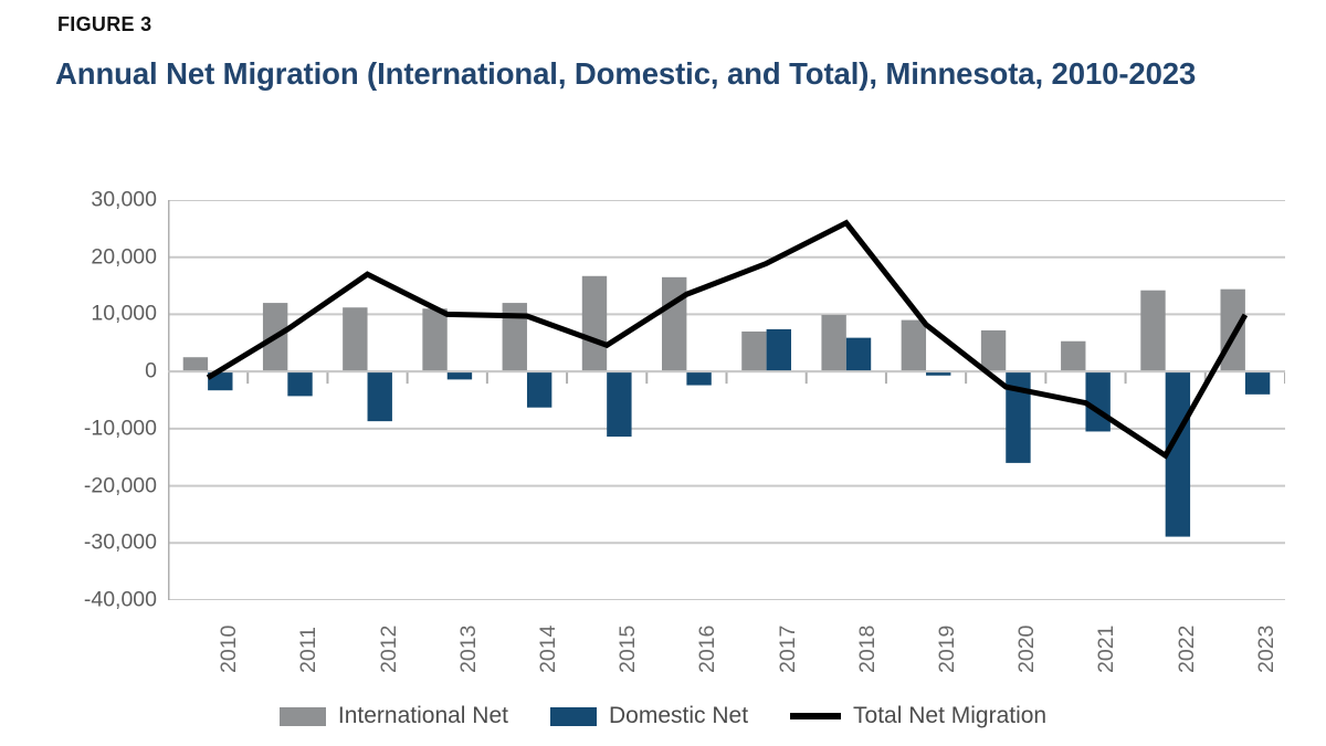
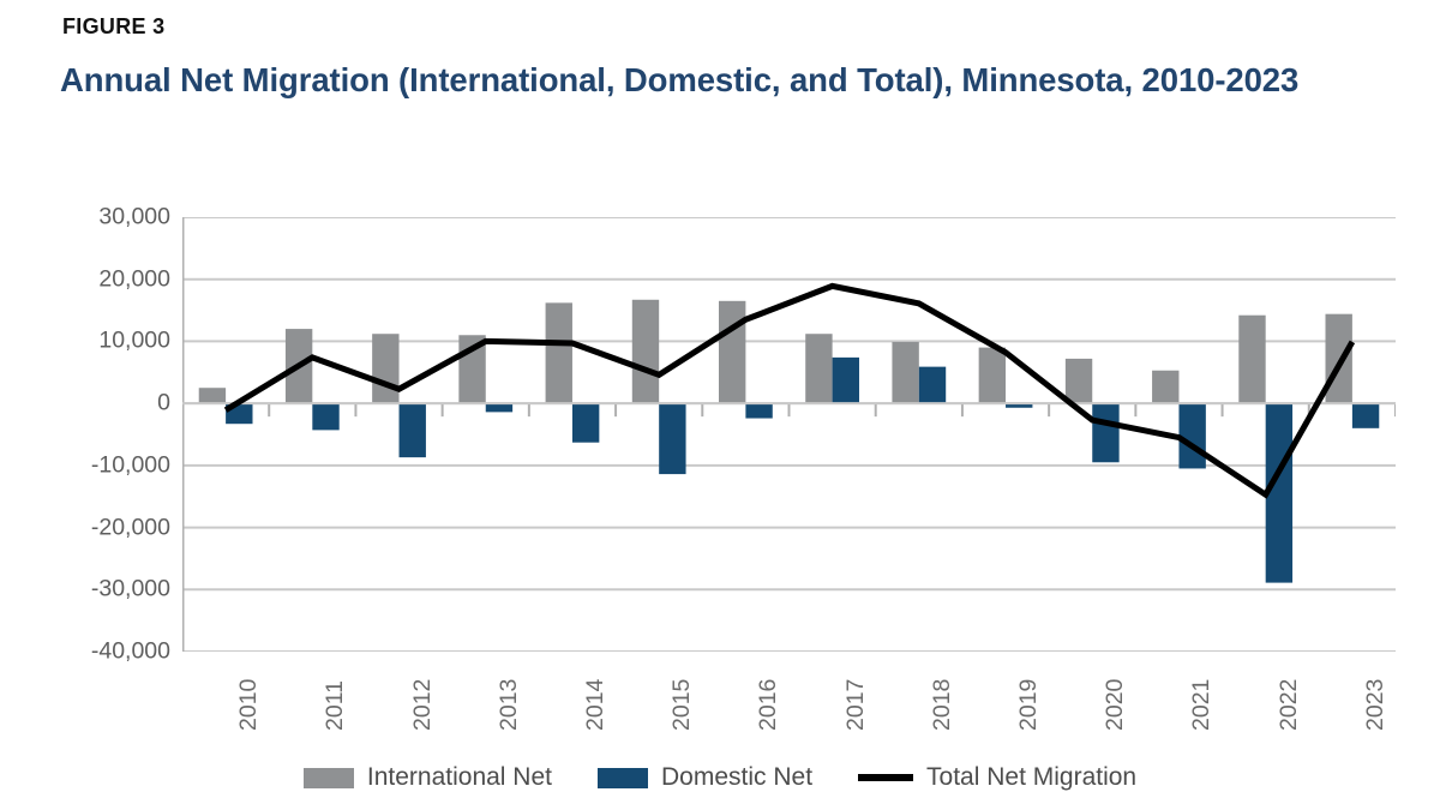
Total Net Migration/2012: 17000 -> 2000
International Net/2014: 12000 -> 16000
International Net/2017: 7000 -> 11000
Total Net Migration/2018: 26000 -> 16000
Domestic Net/2020: -16000 -> -10000
